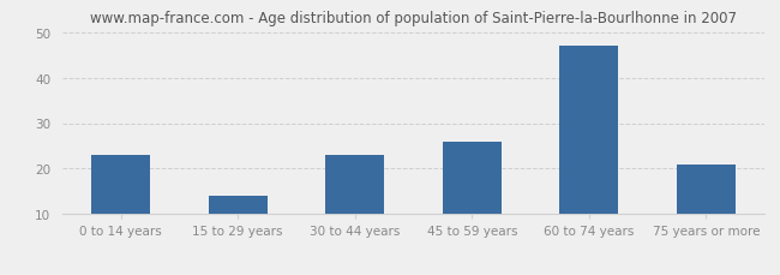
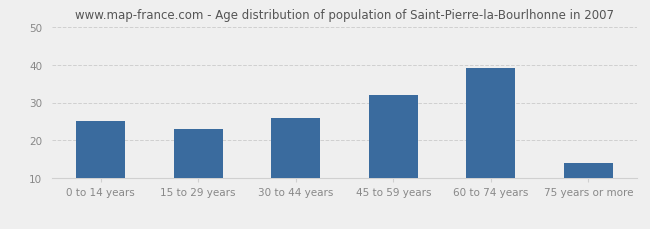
0 to 14 years: 23 -> 25
15 to 29 years: 14 -> 23
30 to 44 years: 23 -> 26
45 to 59 years: 26 -> 32
60 to 74 years: 47 -> 39
75 years or more: 21 -> 14
